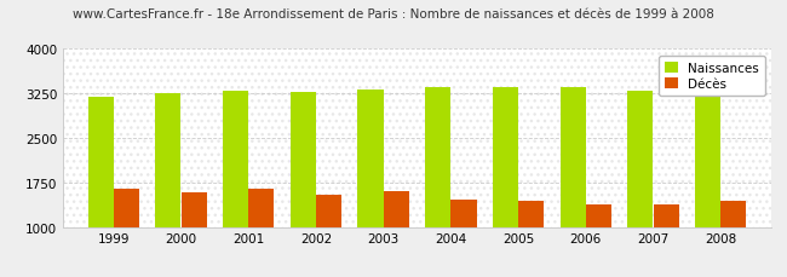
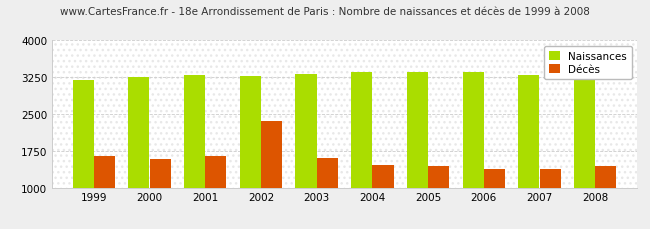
Décès/2002: 1540 -> 2350
